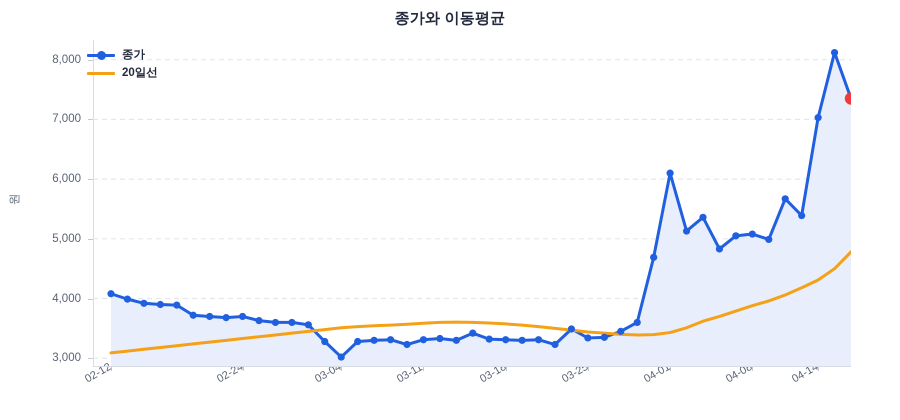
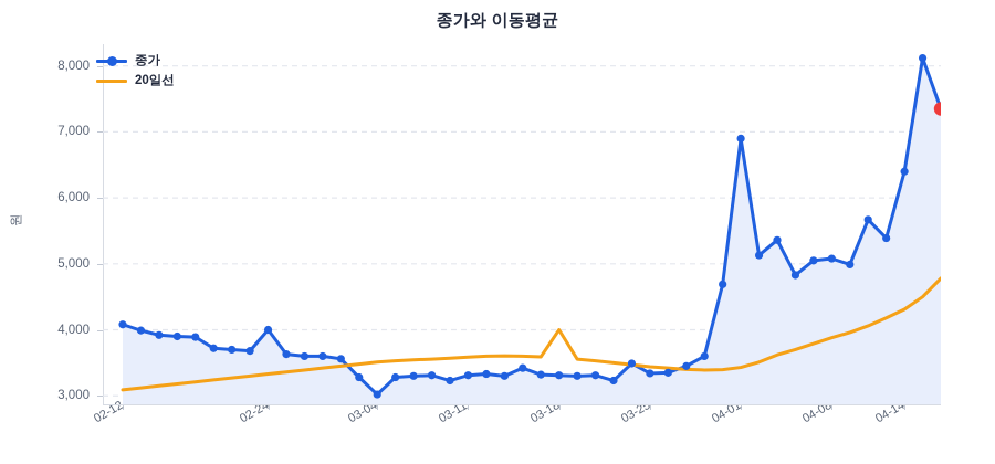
종가/02-24: 3700 -> 4000
20일선/03-18: 3600 -> 4000
종가/04-01: 6100 -> 6900
종가/04-14: 7000 -> 6400
